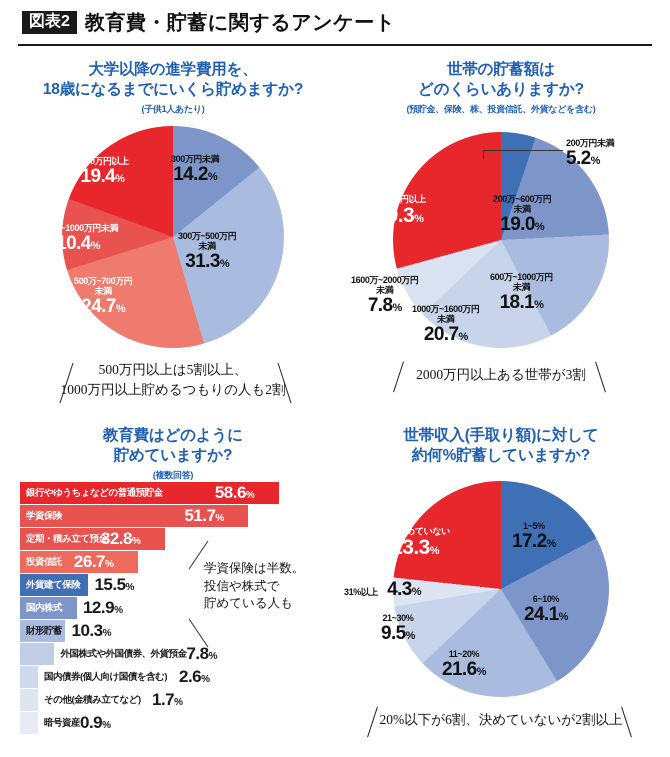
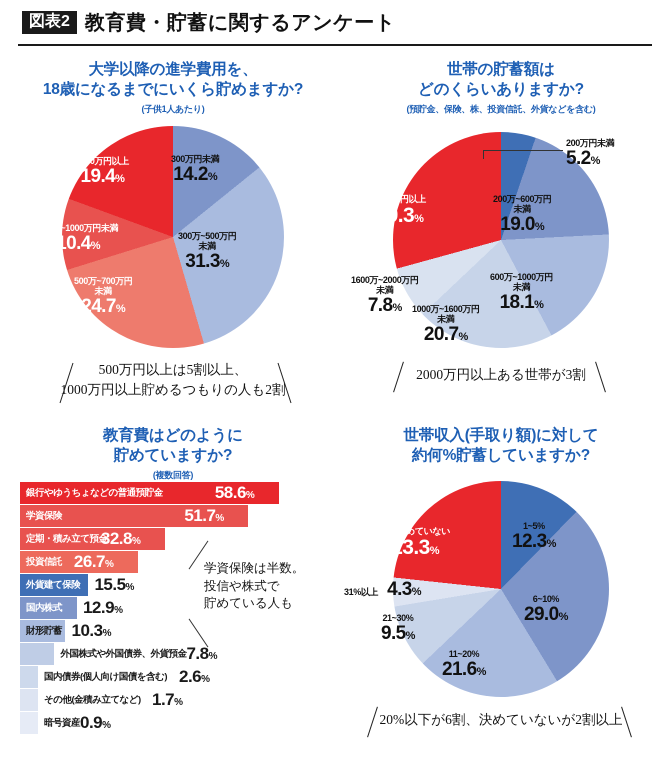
世帯収入(手取り額)に対して約何%貯蓄していますか?/1~5%: 17.2 -> 12.3
世帯収入(手取り額)に対して約何%貯蓄していますか?/6~10%: 24.1 -> 29.0
